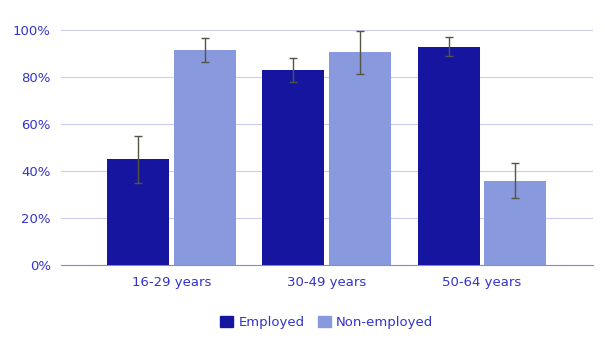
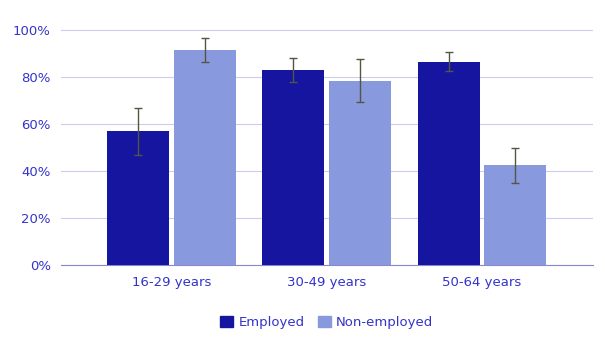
Employed/16-29 years: 45.0% -> 57.0%
Non-employed/30-49 years: 90.5% -> 78.5%
Employed/50-64 years: 93.0% -> 86.5%
Non-employed/50-64 years: 36.0% -> 42.5%
